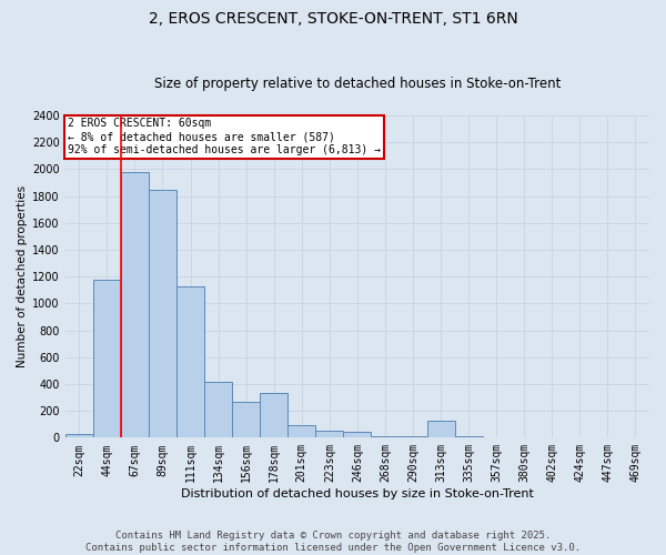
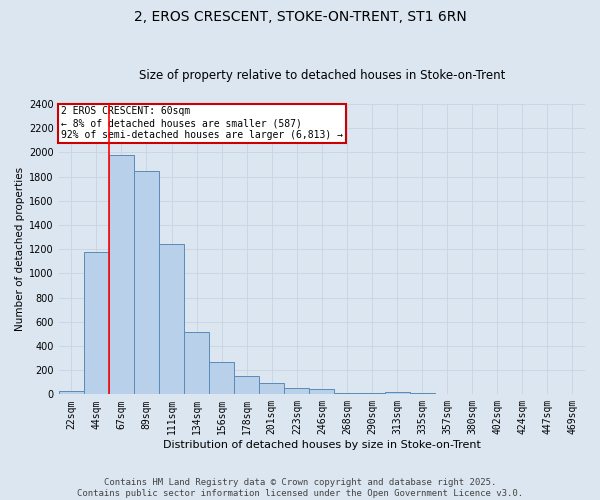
111sqm: 1130 -> 1240
134sqm: 420 -> 520
178sqm: 330 -> 160
313sqm: 130 -> 20
